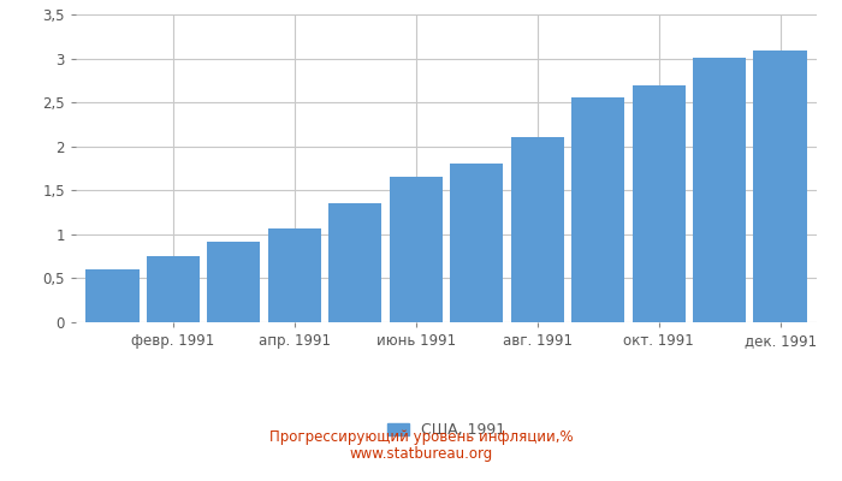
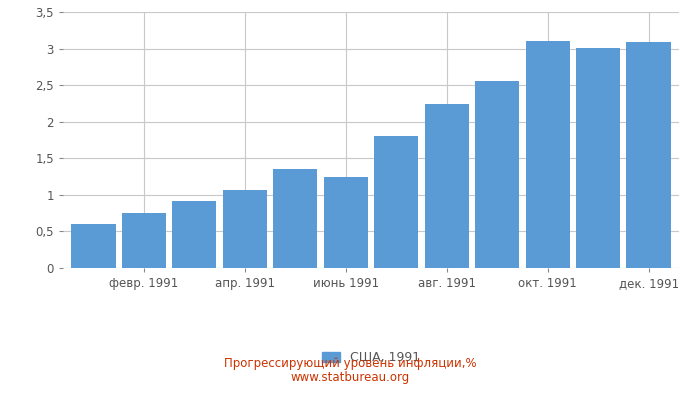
июнь 1991: 1,65 -> 1,24
авг. 1991: 2,10 -> 2,24
окт. 1991: 2,70 -> 3,10
